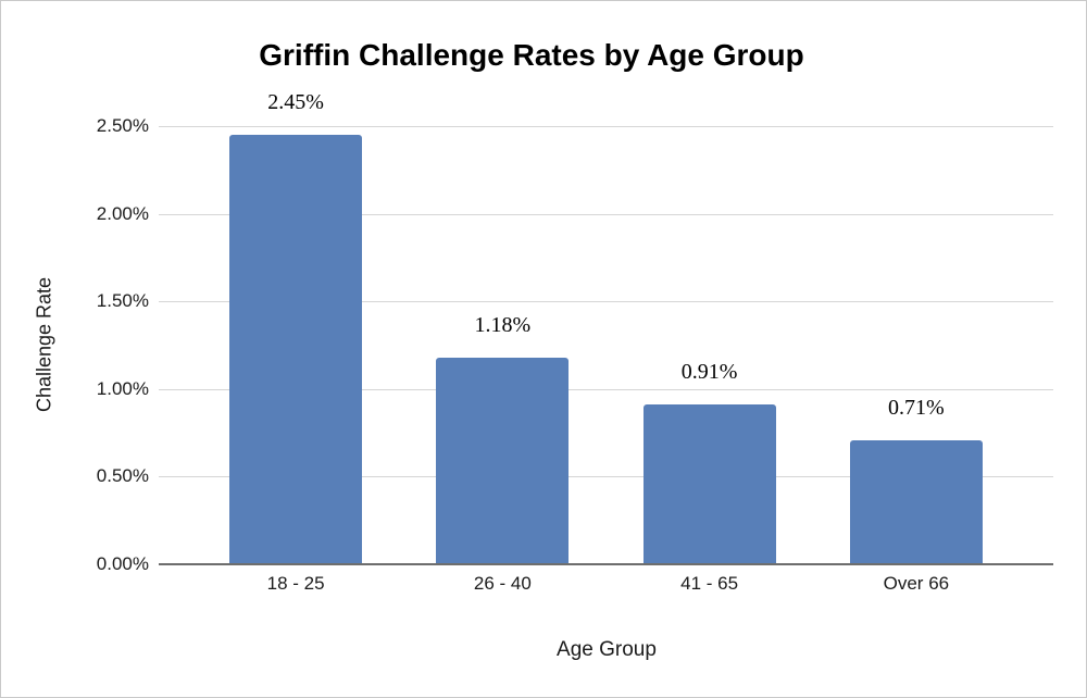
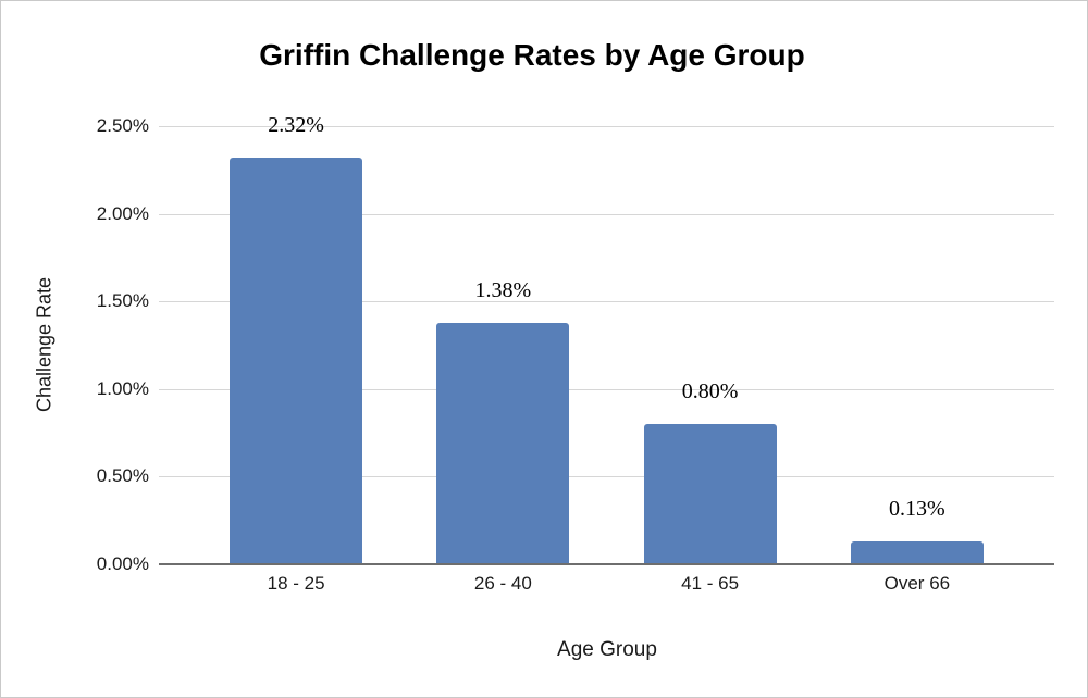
18 - 25: 2.45% -> 2.32%
26 - 40: 1.18% -> 1.38%
41 - 65: 0.91% -> 0.80%
Over 66: 0.71% -> 0.13%
